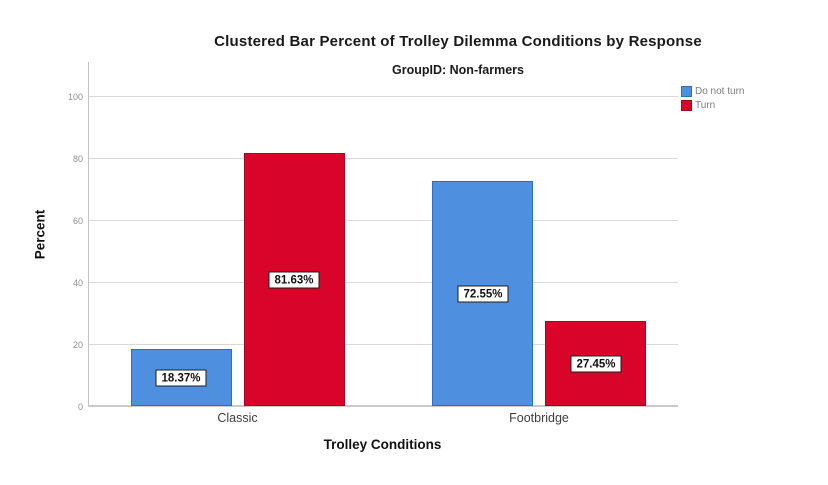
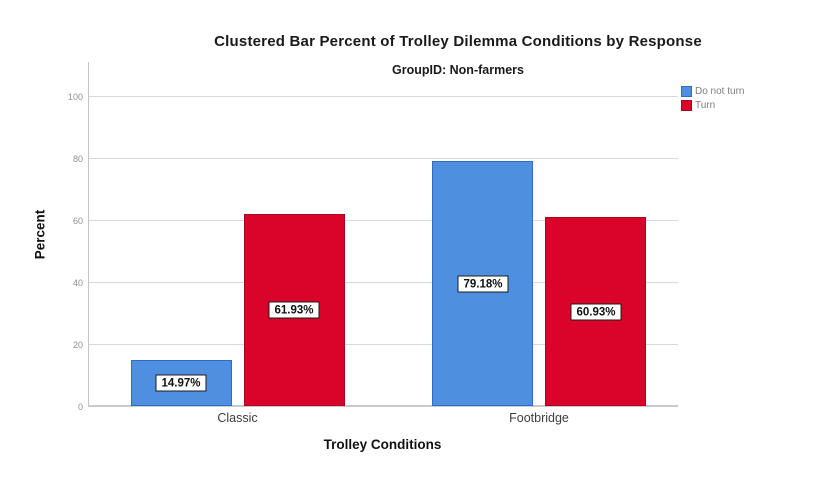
Do not turn/Classic: 18.37% -> 14.97%
Turn/Classic: 81.63% -> 61.93%
Do not turn/Footbridge: 72.55% -> 79.18%
Turn/Footbridge: 27.45% -> 60.93%
